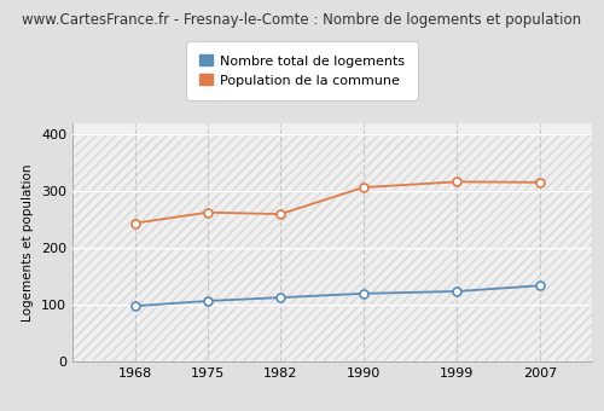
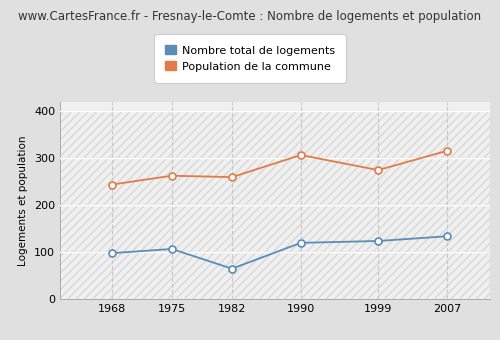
Nombre total de logements/1982: 113 -> 65
Population de la commune/1999: 317 -> 275
